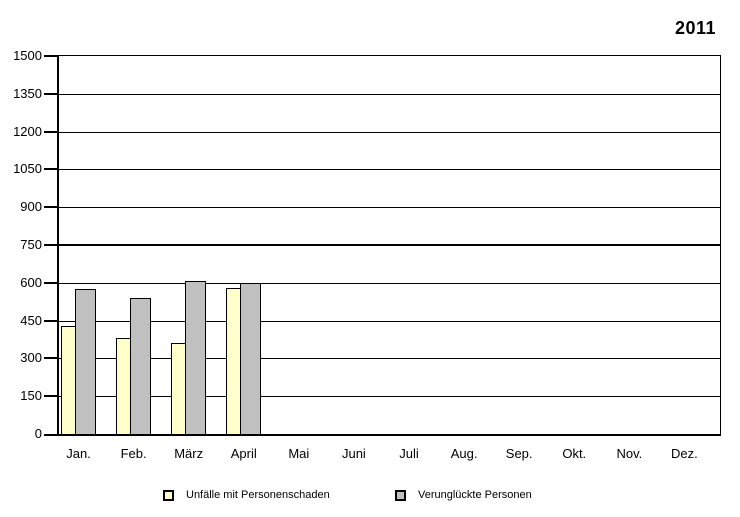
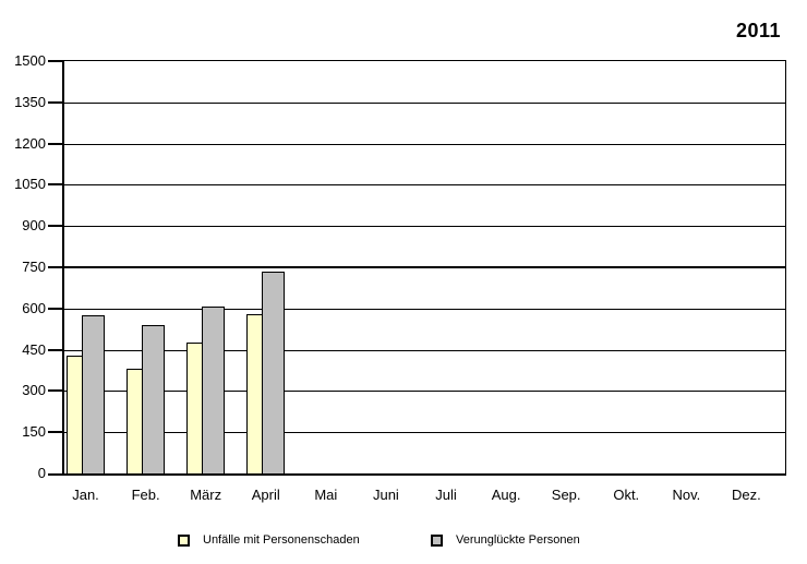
Unfälle mit Personenschaden/März: 360 -> 480
Verunglückte Personen/April: 600 -> 730
